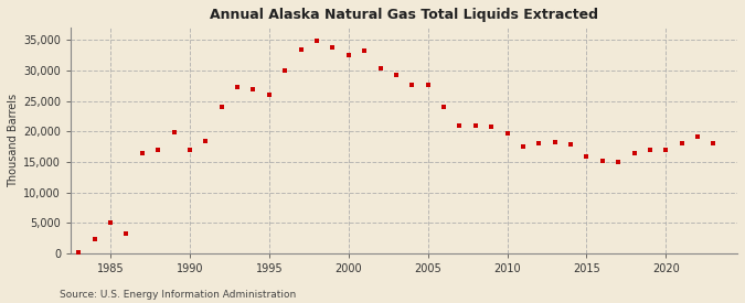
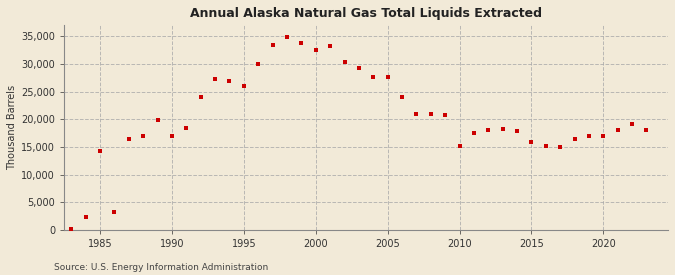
1985: 5,000 -> 14,200
2010: 19,600 -> 15,200
